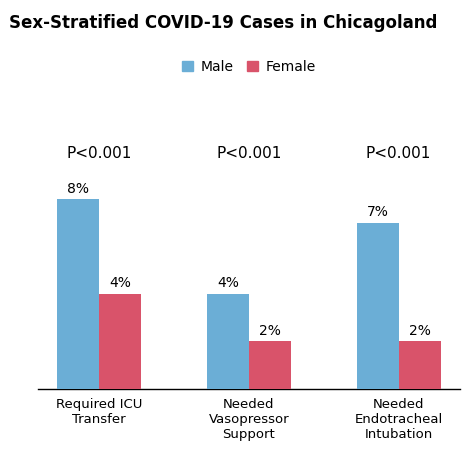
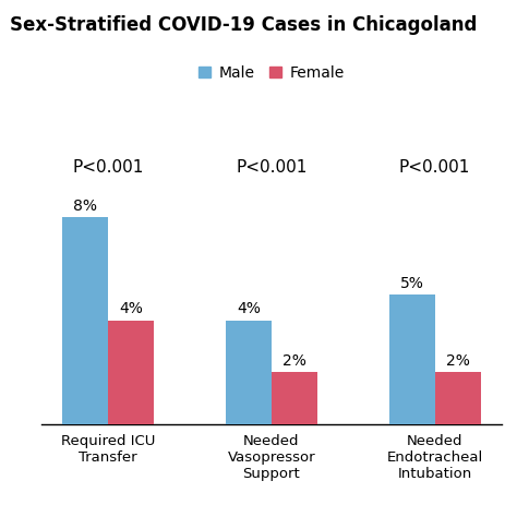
Male/Needed Endotracheal Intubation: 7% -> 5%
